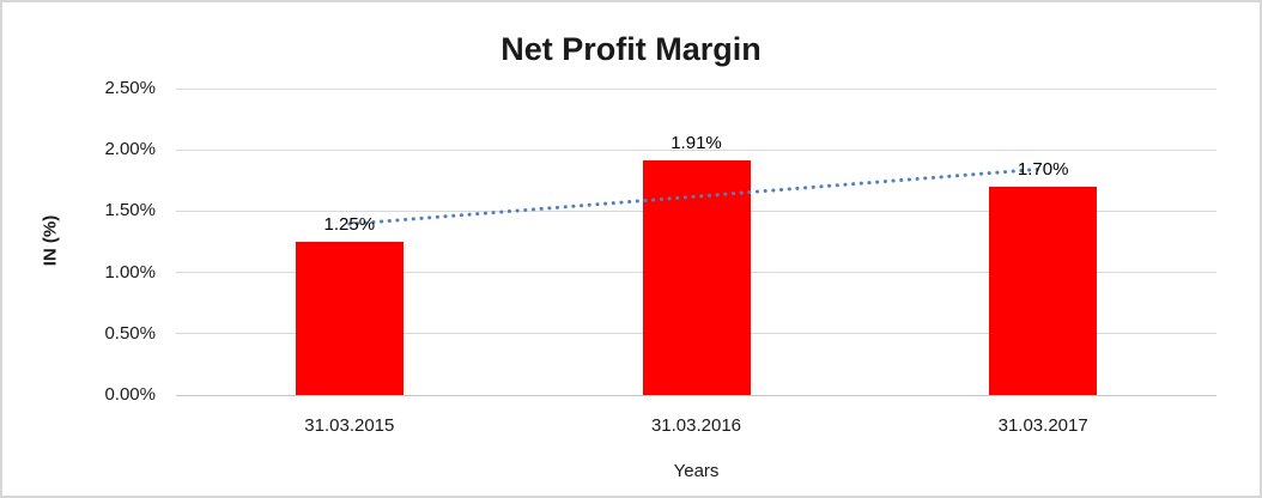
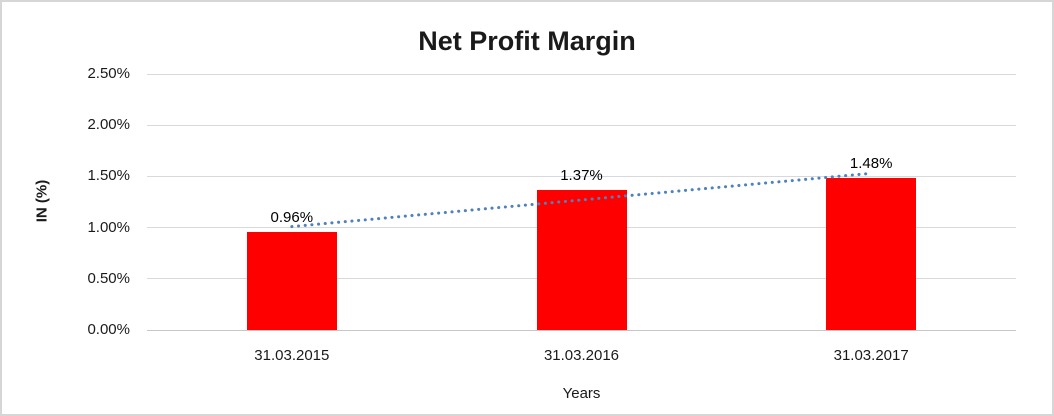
31.03.2015: 1.25% -> 0.96%
31.03.2016: 1.91% -> 1.37%
31.03.2017: 1.70% -> 1.48%
